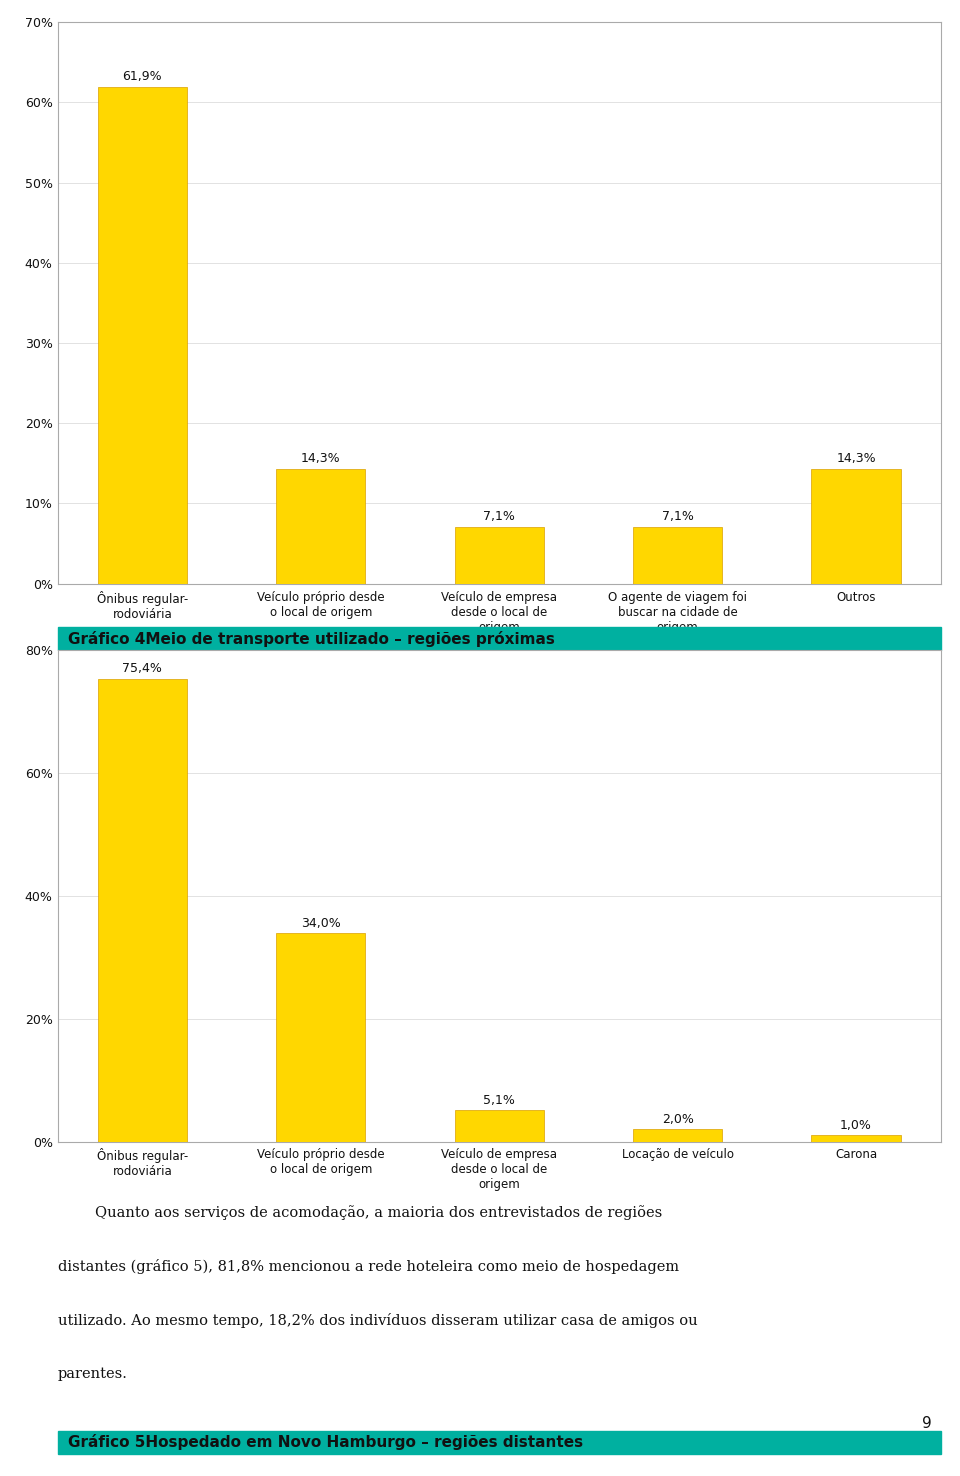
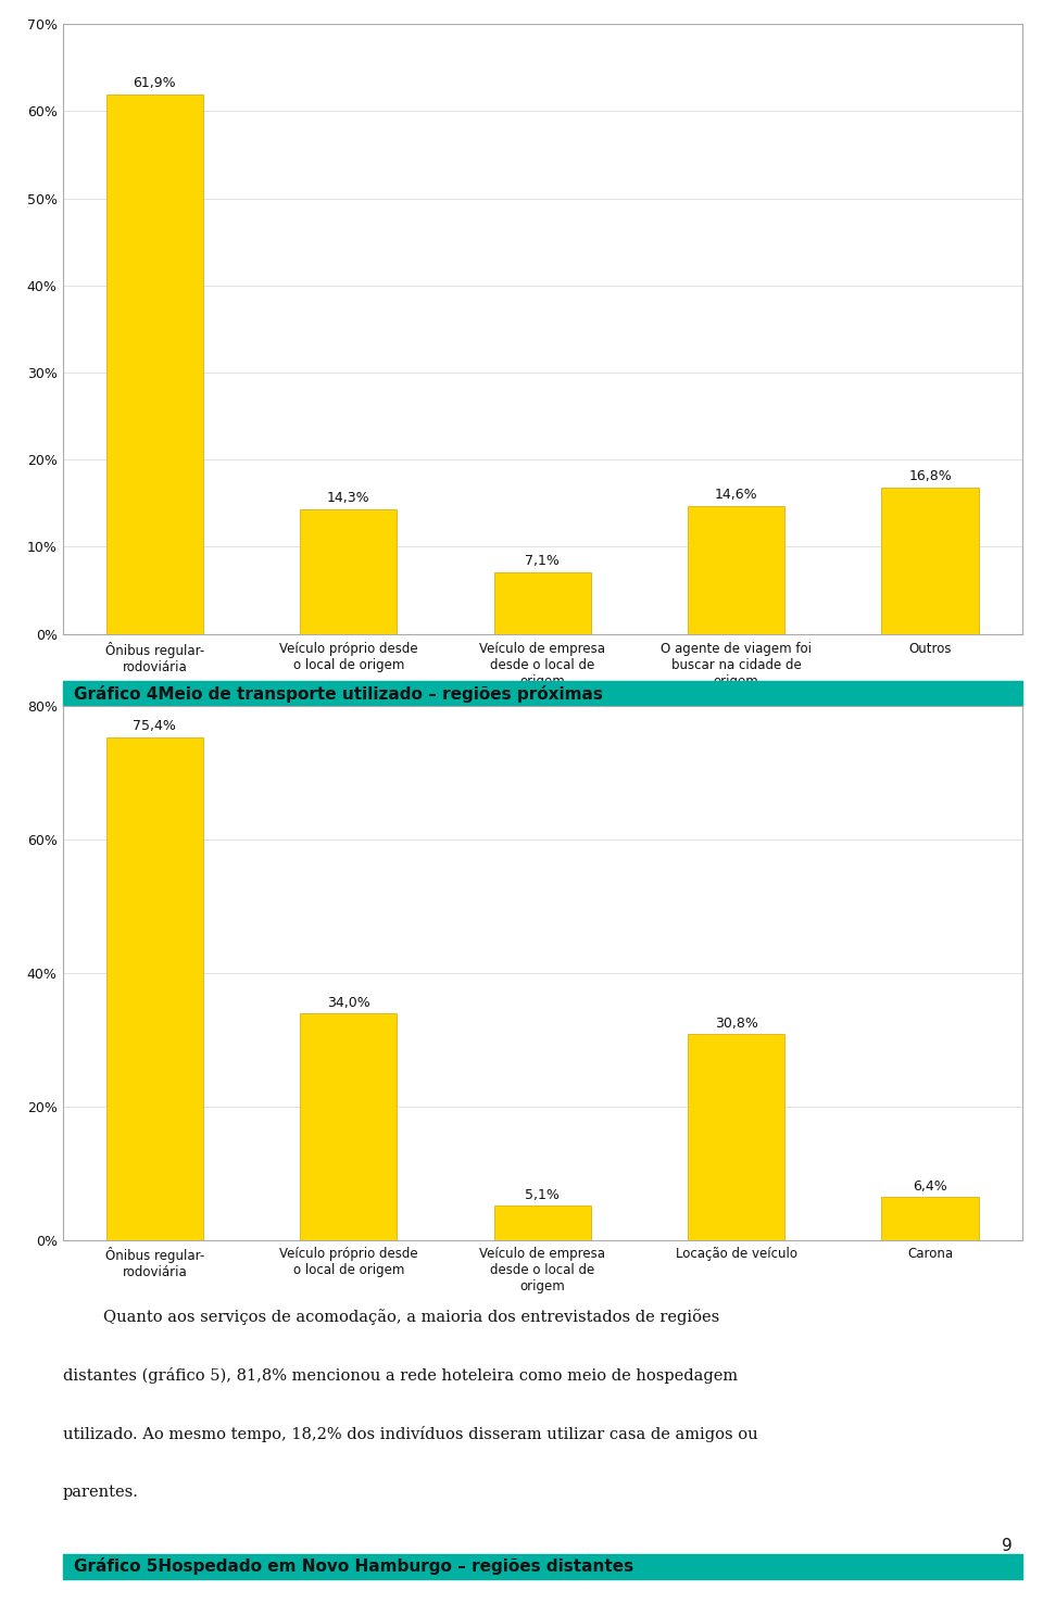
O agente de viagem foi buscar na cidade de origem: 7,1% -> 14,6%
Outros: 14,3% -> 16,8%
Locação de veículo: 2,0% -> 30,8%
Carona: 1,0% -> 6,4%
